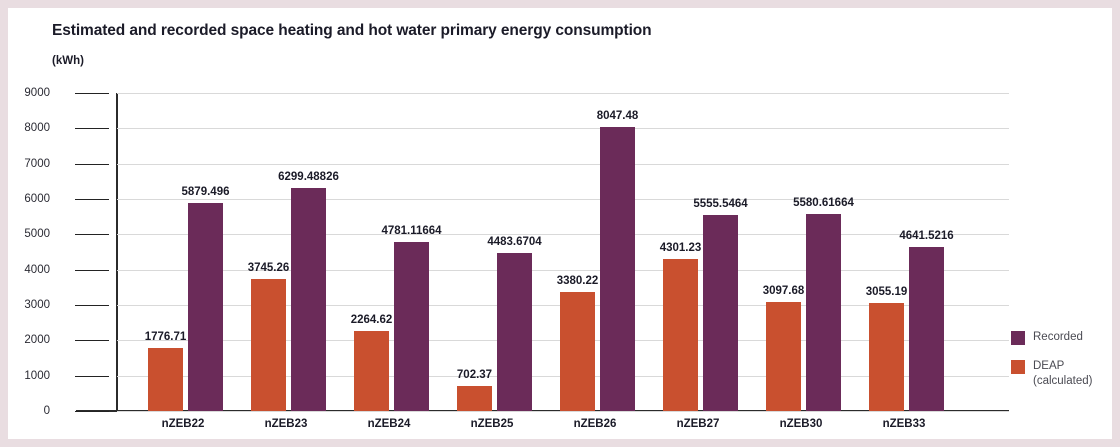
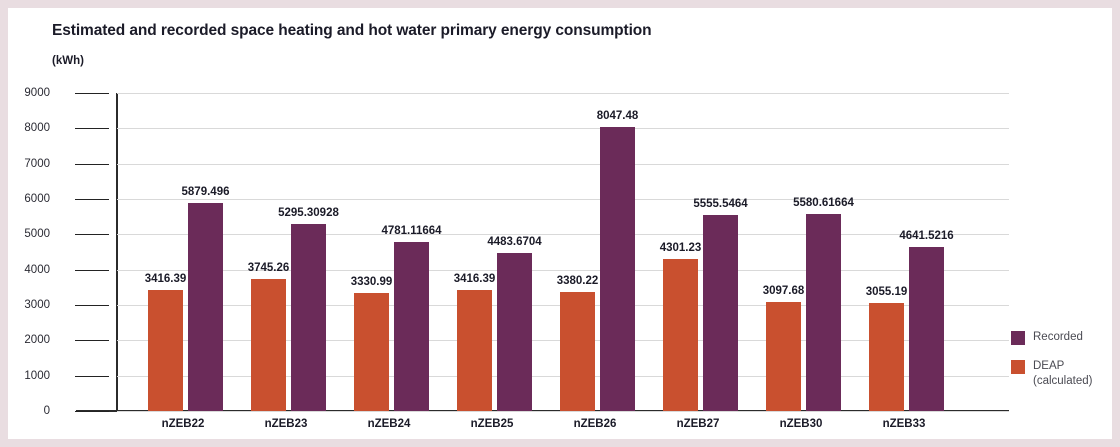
DEAP (calculated)/nZEB22: 1776.71 -> 3416.39
Recorded/nZEB23: 6299.48826 -> 5295.30928
DEAP (calculated)/nZEB24: 2264.62 -> 3330.99
DEAP (calculated)/nZEB25: 702.37 -> 3416.39
